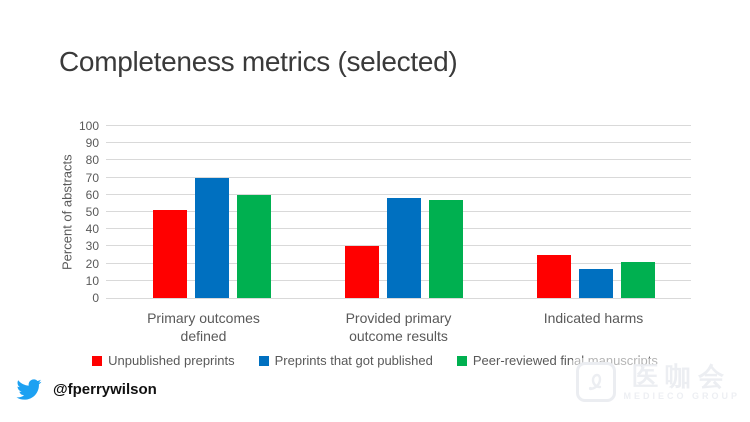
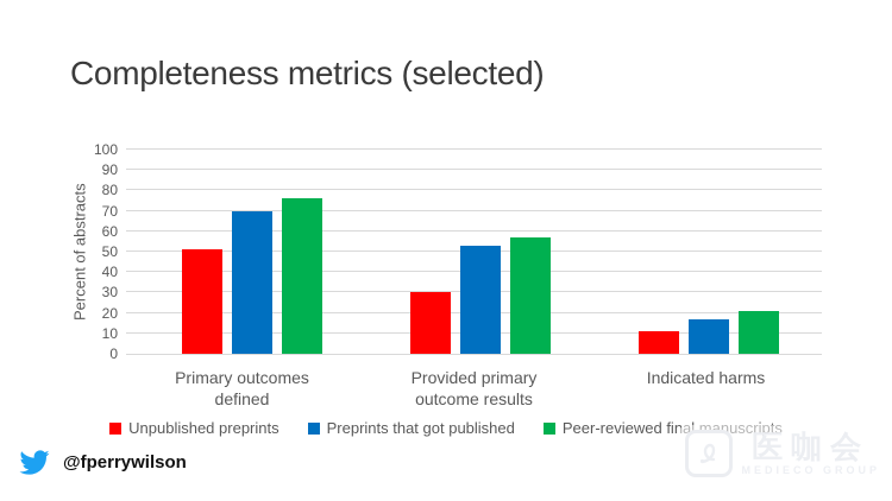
Peer-reviewed final manuscripts/Primary outcomes defined: 60 -> 76
Preprints that got published/Provided primary outcome results: 58 -> 53
Unpublished preprints/Indicated harms: 25 -> 11
